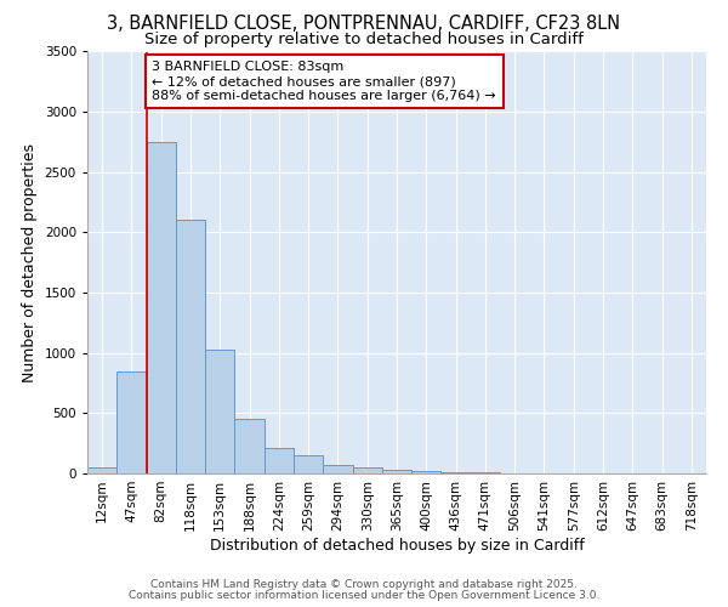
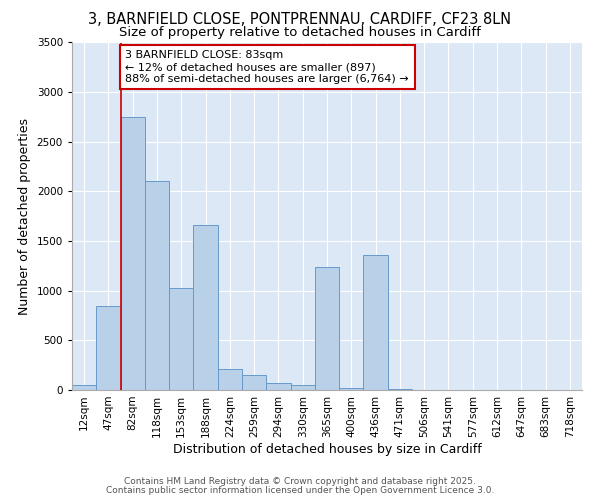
188sqm: 460 -> 1660
365sqm: 30 -> 1240
436sqm: 10 -> 1360
